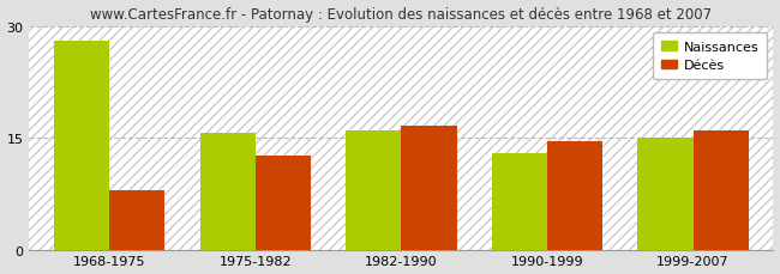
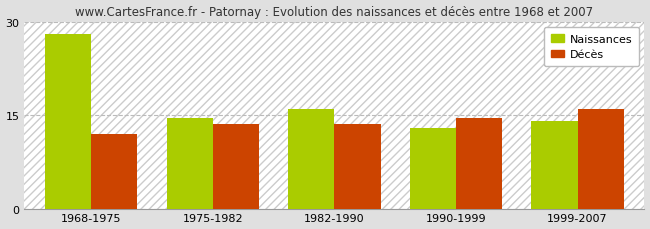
Décès/1968-1975: 8.0 -> 12.0
Naissances/1975-1982: 15.6 -> 14.5
Décès/1975-1982: 12.6 -> 13.5
Décès/1982-1990: 16.6 -> 13.5
Naissances/1999-2007: 15.0 -> 14.0
